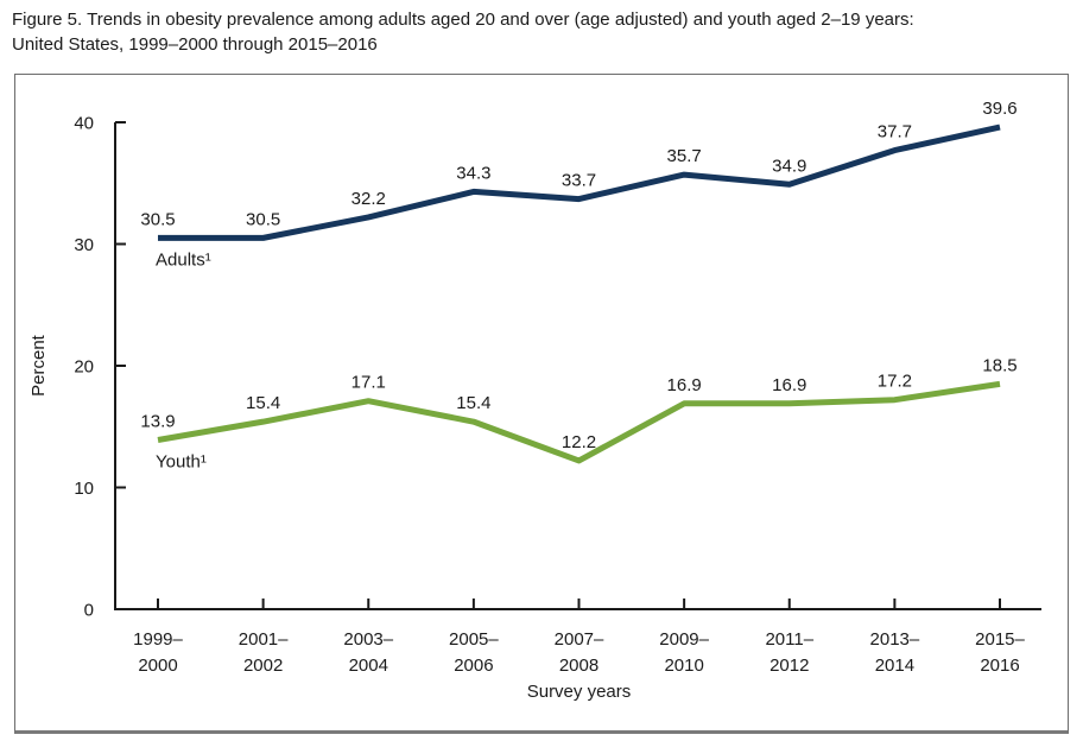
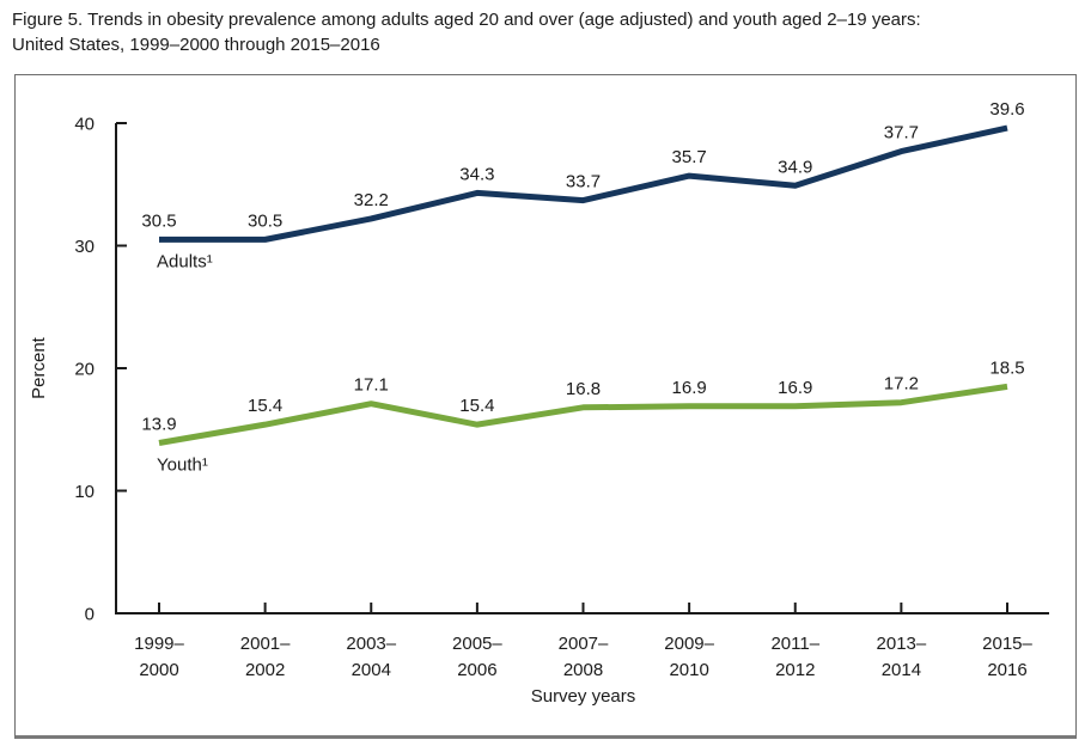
Youth¹/2007–2008: 12.2 -> 16.8
